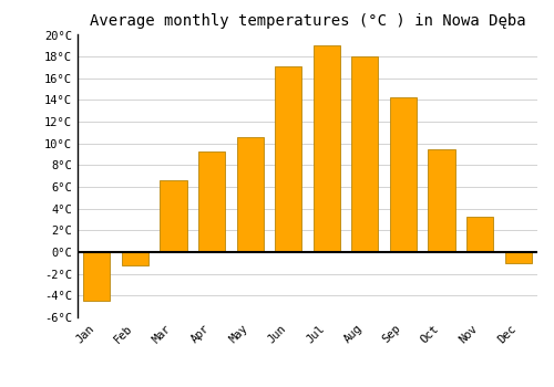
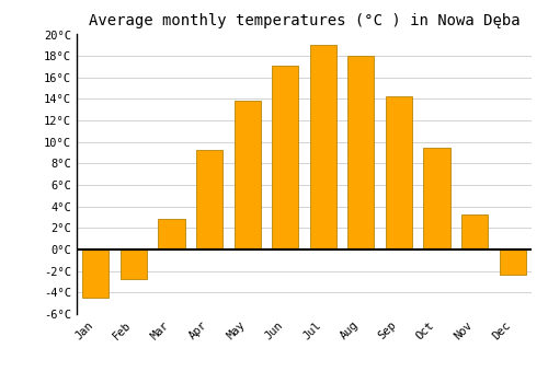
Feb: -1.2°C -> -2.7°C
Mar: 6.6°C -> 2.9°C
May: 10.6°C -> 13.8°C
Dec: -1.0°C -> -2.3°C
